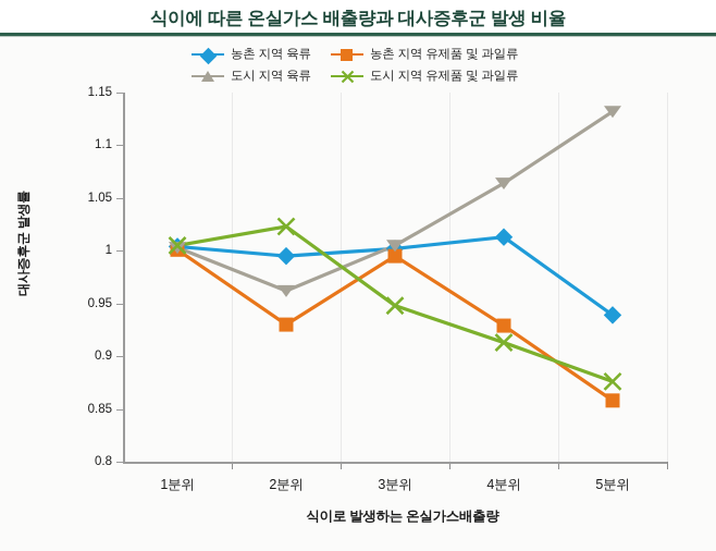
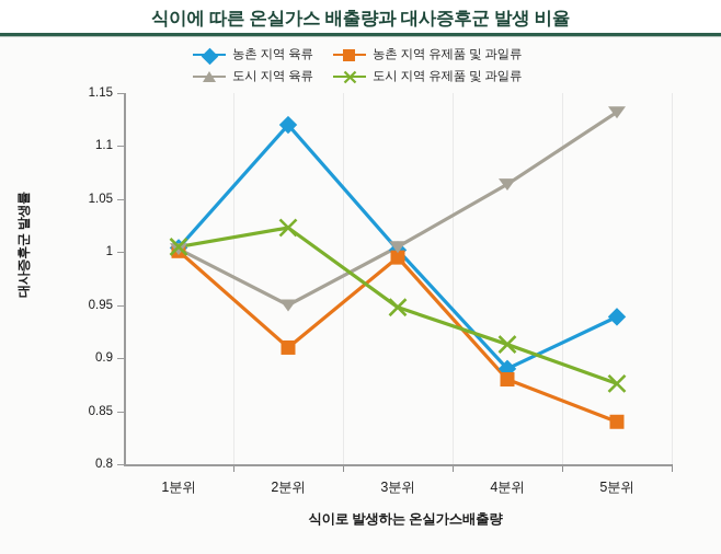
농촌 지역 육류/2분위: 0.99 -> 1.12
농촌 지역 유제품 및 과일류/2분위: 0.93 -> 0.91
도시 지역 육류/2분위: 0.96 -> 0.95
농촌 지역 육류/4분위: 1.01 -> 0.89
농촌 지역 유제품 및 과일류/4분위: 0.93 -> 0.88
농촌 지역 유제품 및 과일류/5분위: 0.86 -> 0.84
